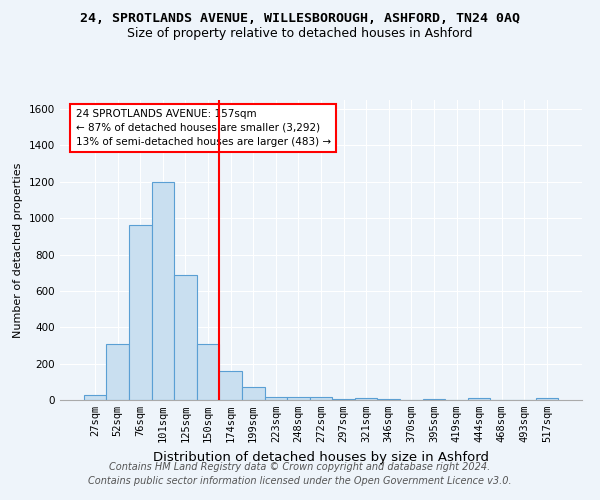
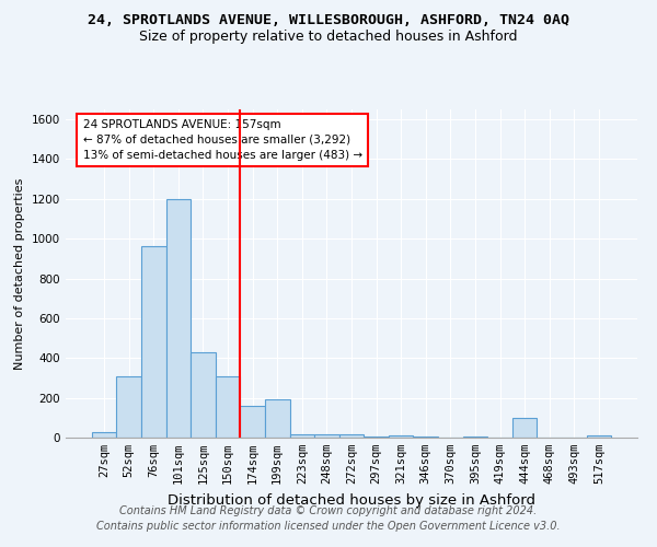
125sqm: 690 -> 430
199sqm: 70 -> 190
444sqm: 10 -> 100
